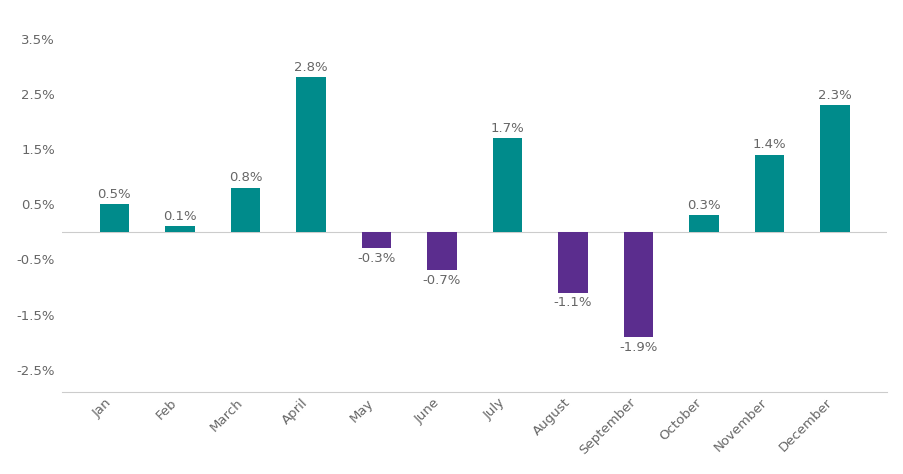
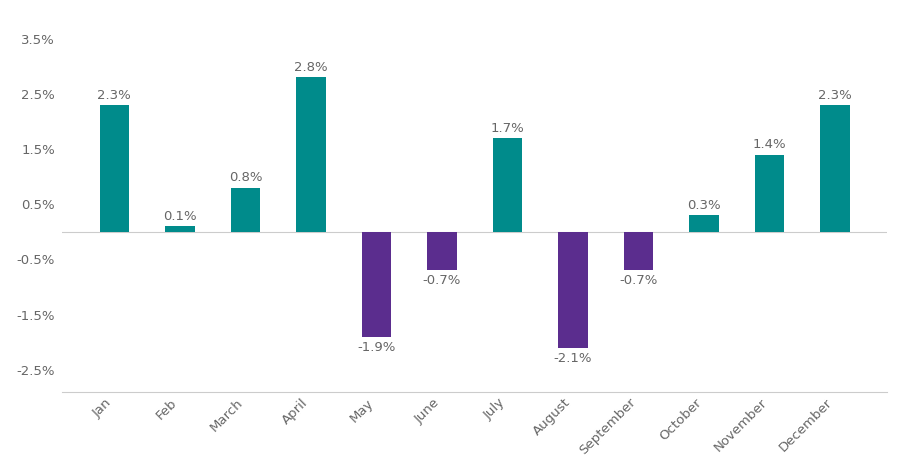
Jan: 0.5% -> 2.3%
May: -0.3% -> -1.9%
August: -1.1% -> -2.1%
September: -1.9% -> -0.7%
